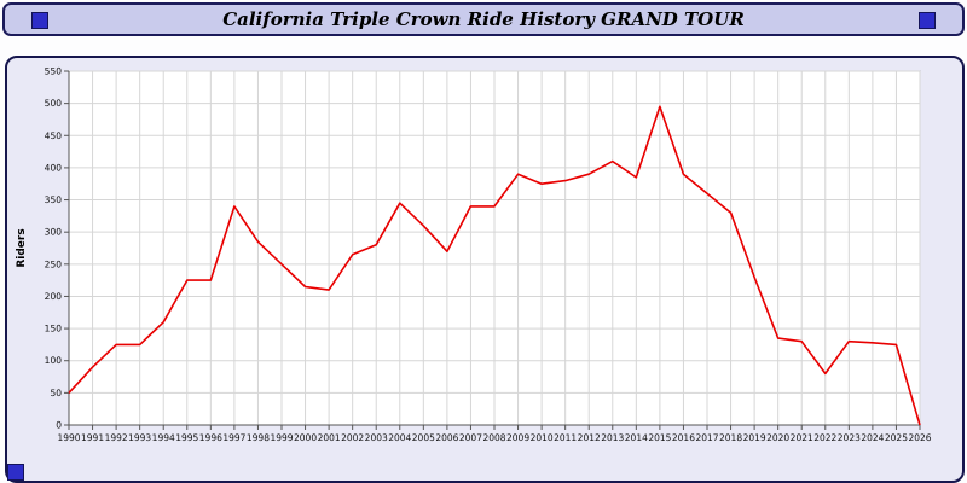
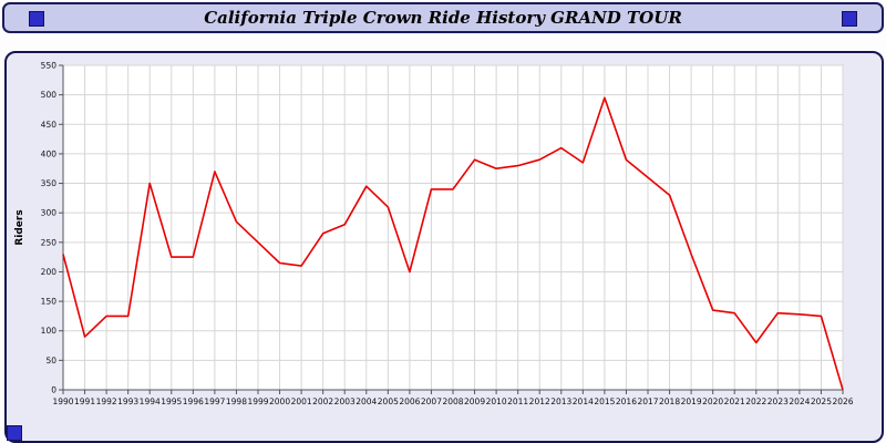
1990: 50 -> 230
1994: 160 -> 350
1997: 340 -> 370
2006: 270 -> 200
